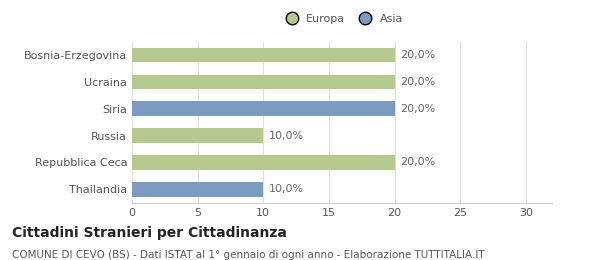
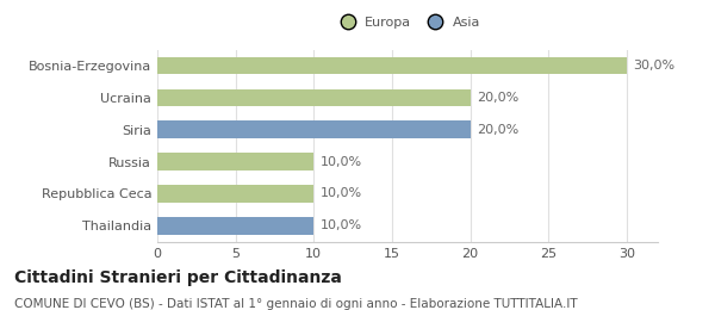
Bosnia-Erzegovina: 20,0% -> 30,0%
Repubblica Ceca: 20,0% -> 10,0%
